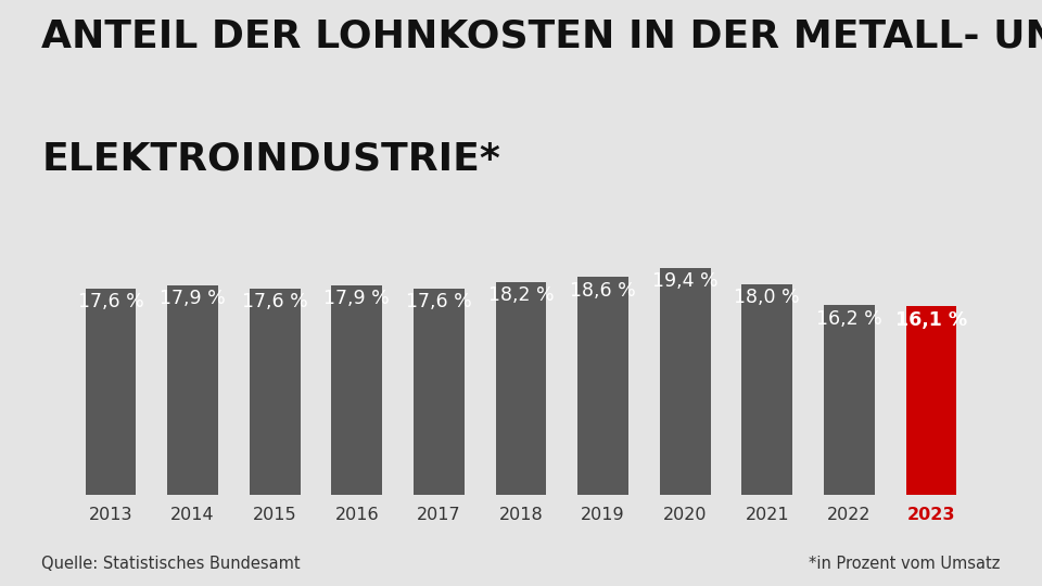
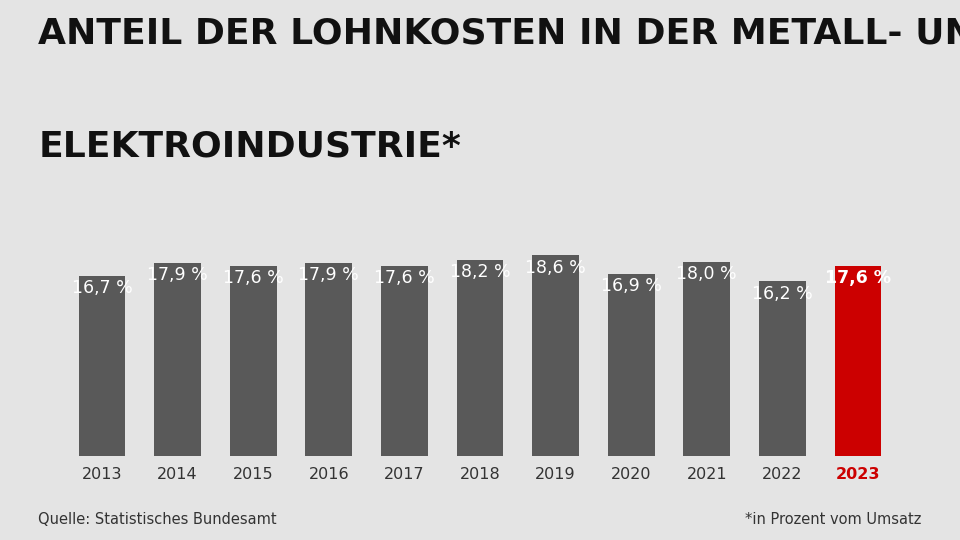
2013: 17,6 -> 16,7
2020: 19,4 -> 16,9
2023: 16,1 -> 17,6
